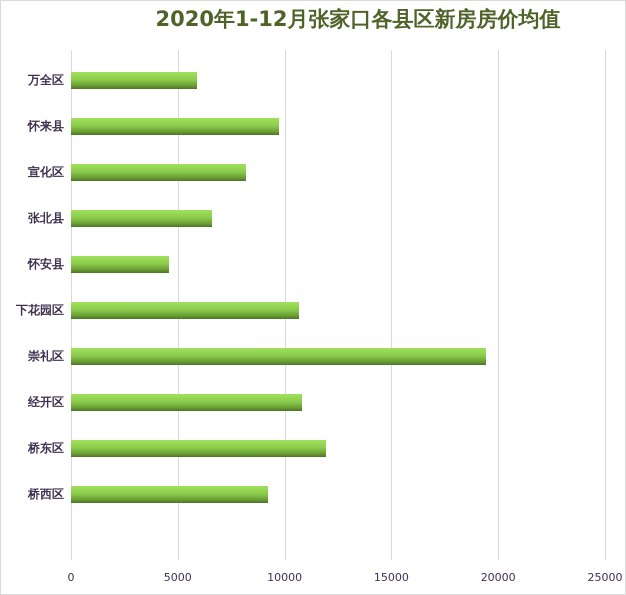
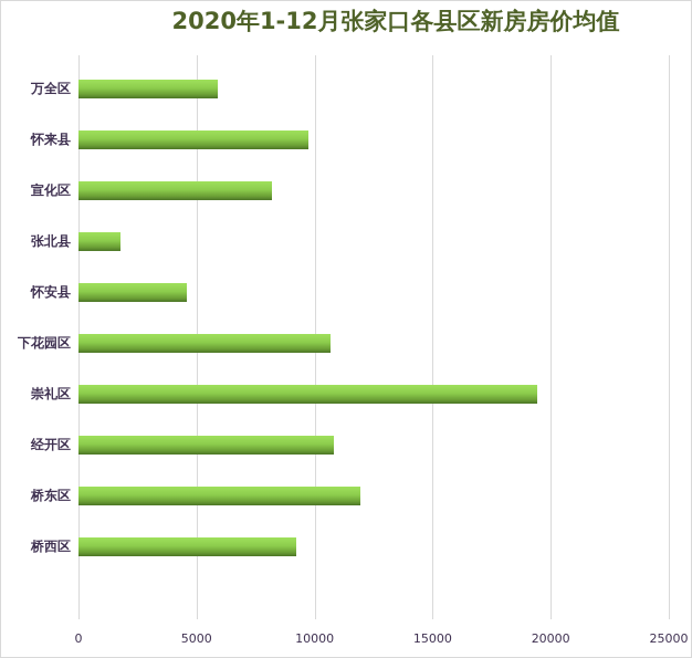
张北县: 6600 -> 1800
